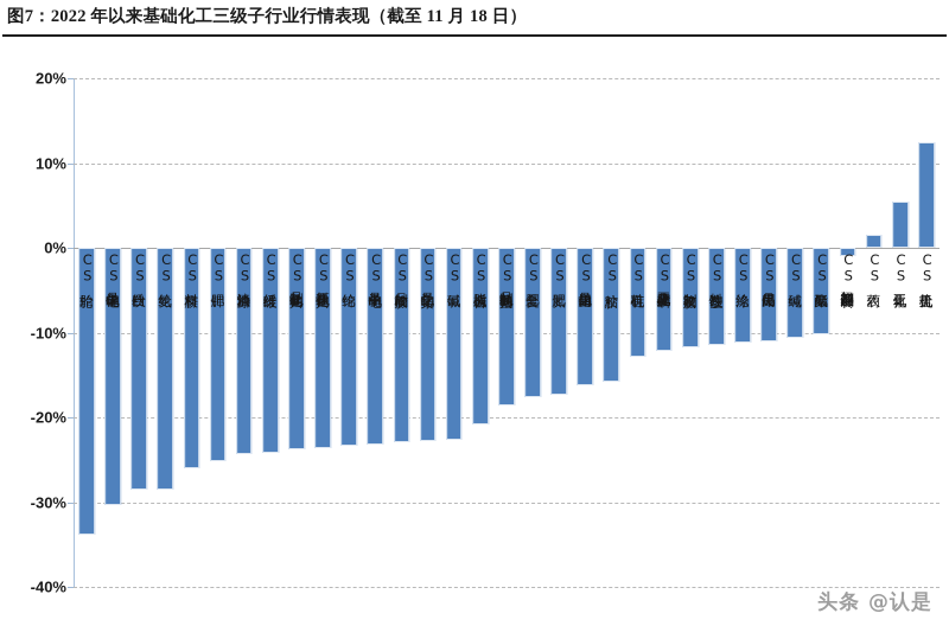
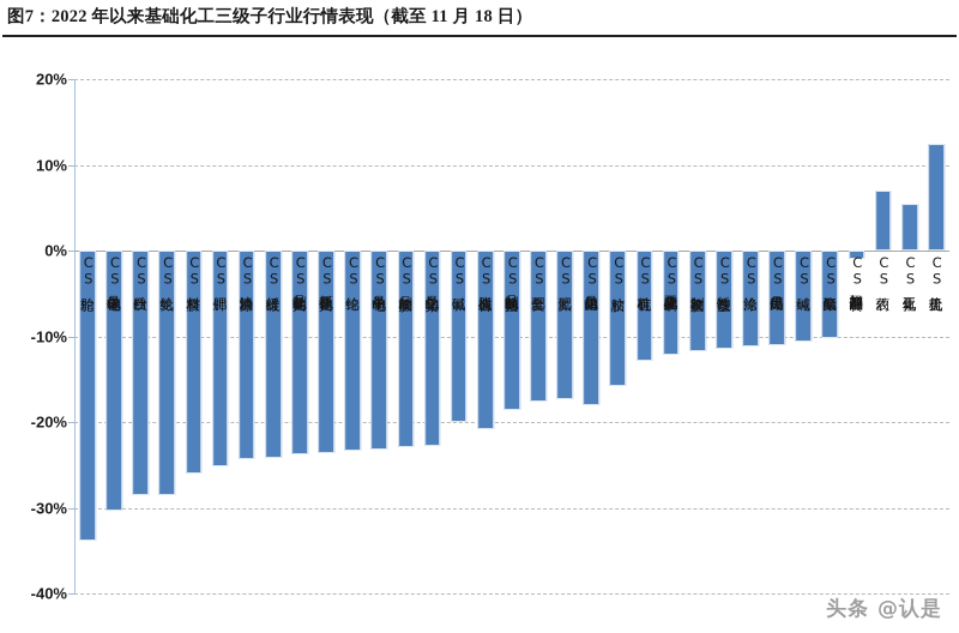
CS氯碱: -23% -> -20%
CS日用化学品: -16% -> -18%
CS农药: 2% -> 7%
